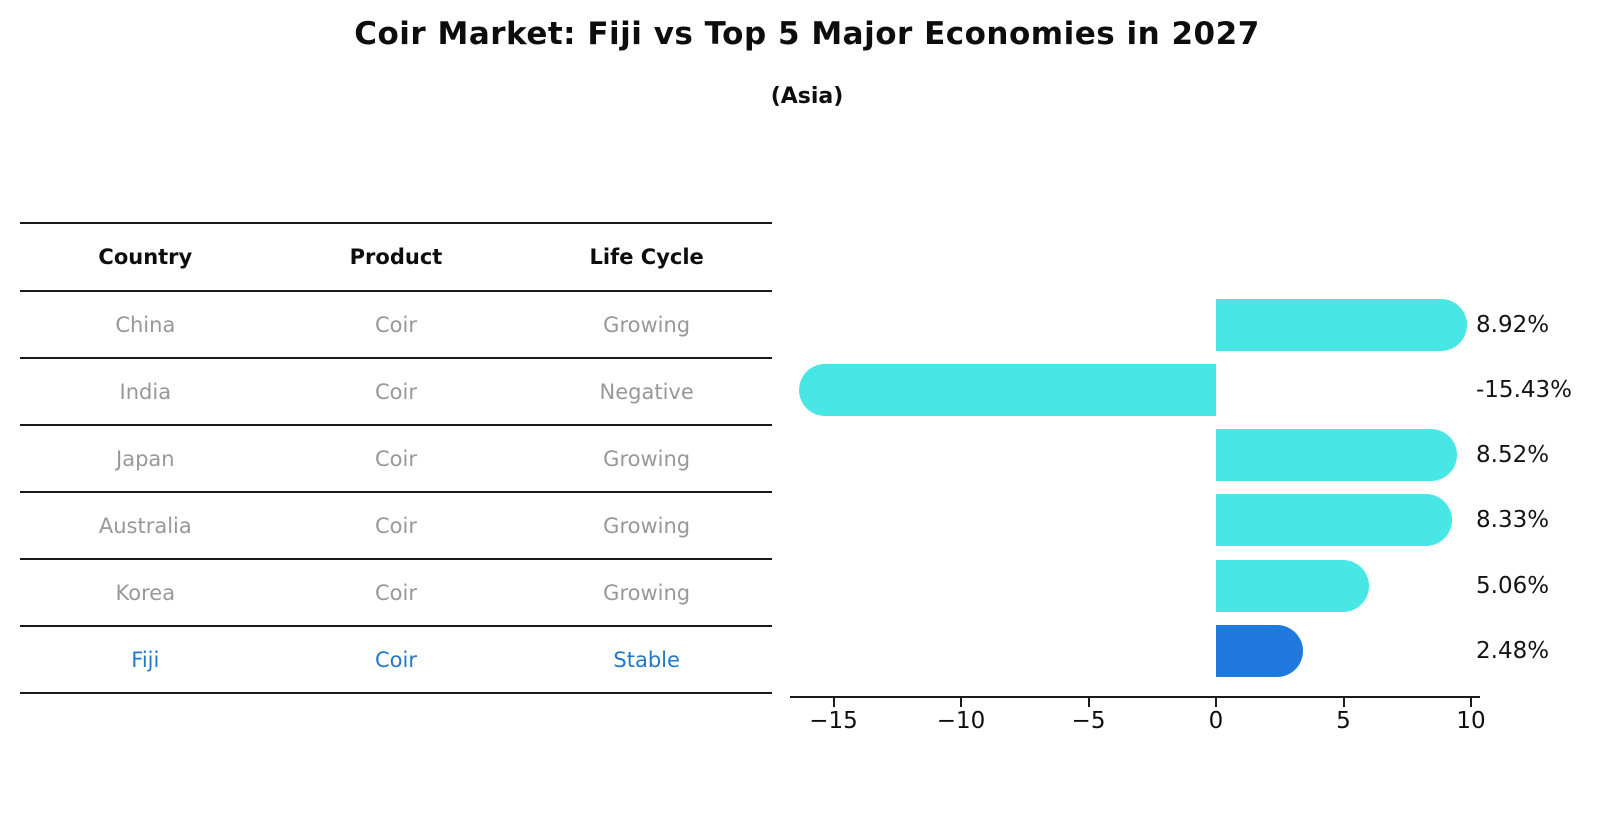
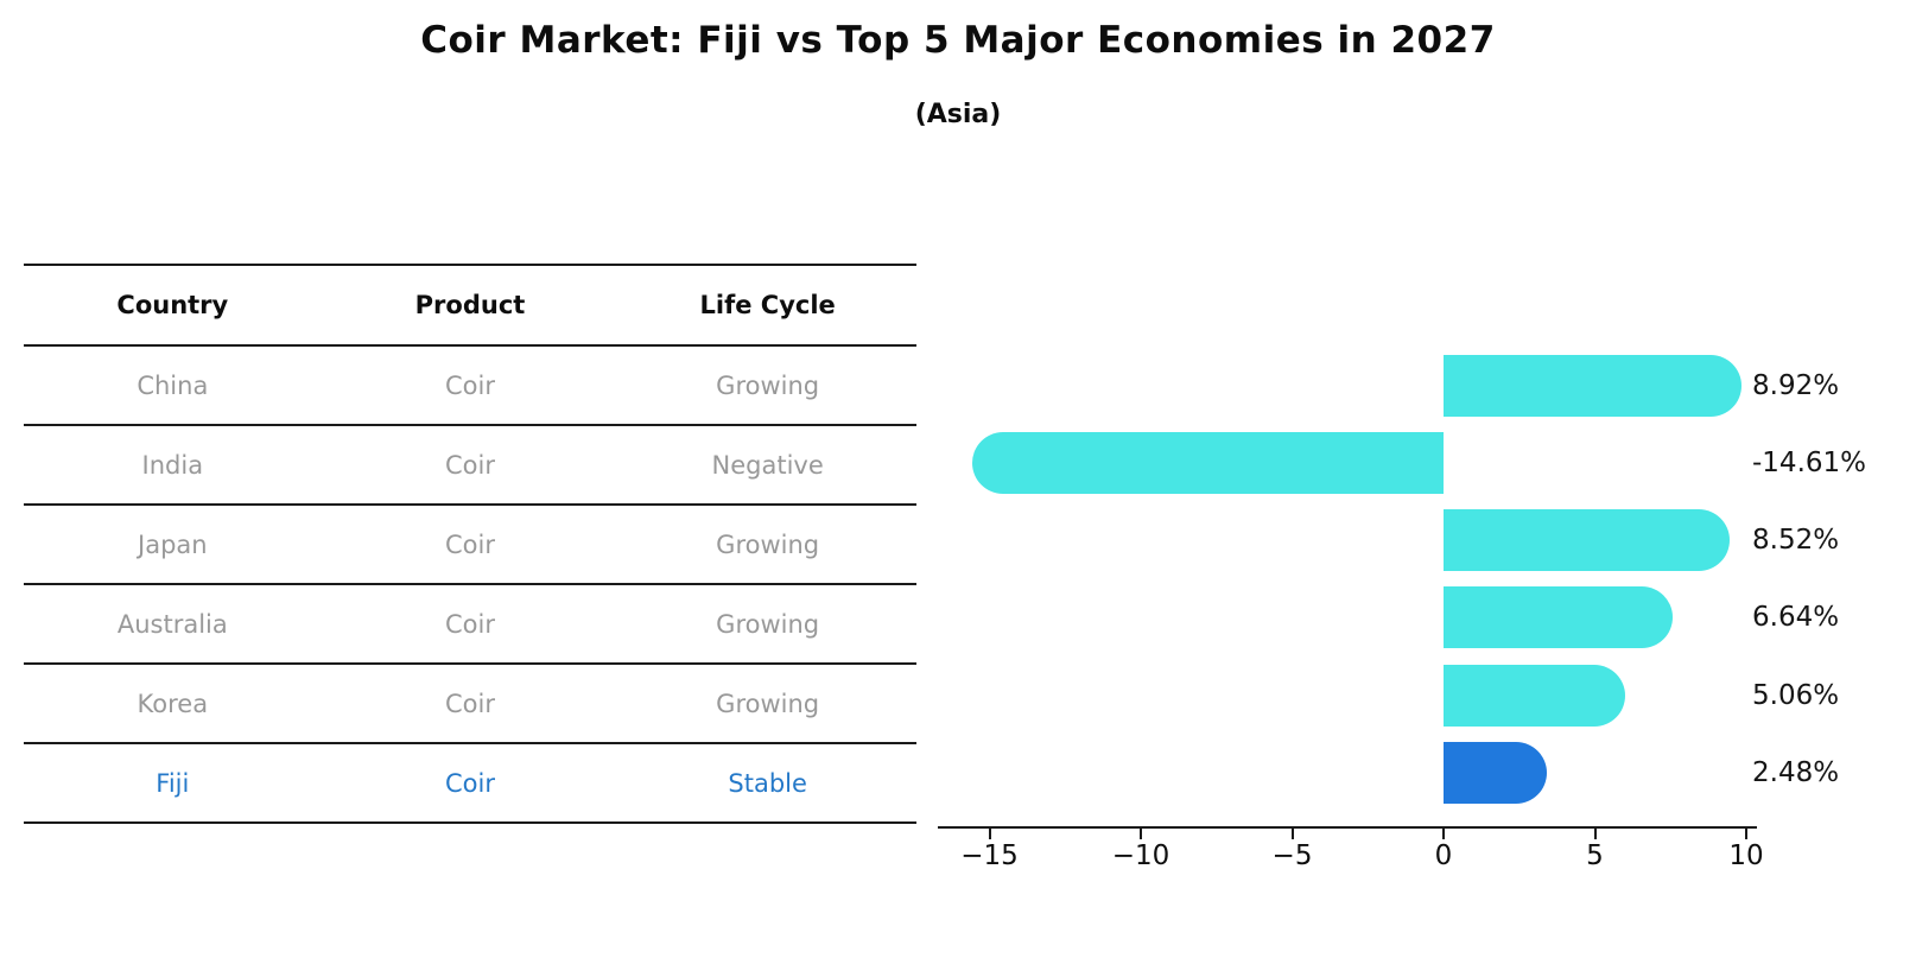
India: -15.43% -> -14.61%
Australia: 8.33% -> 6.64%
